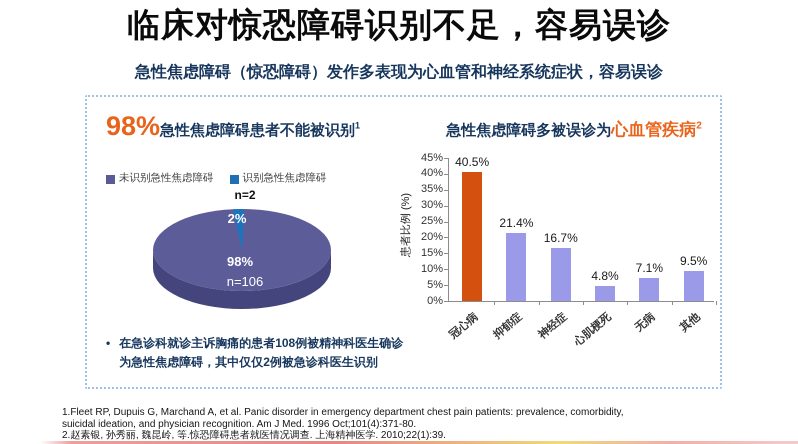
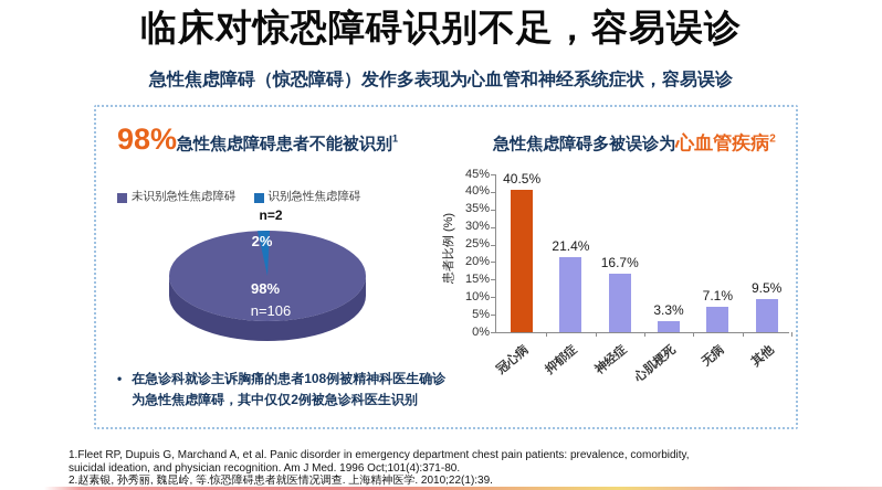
急性焦虑障碍多被误诊为心血管疾病/心肌梗死: 4.8% -> 3.3%
